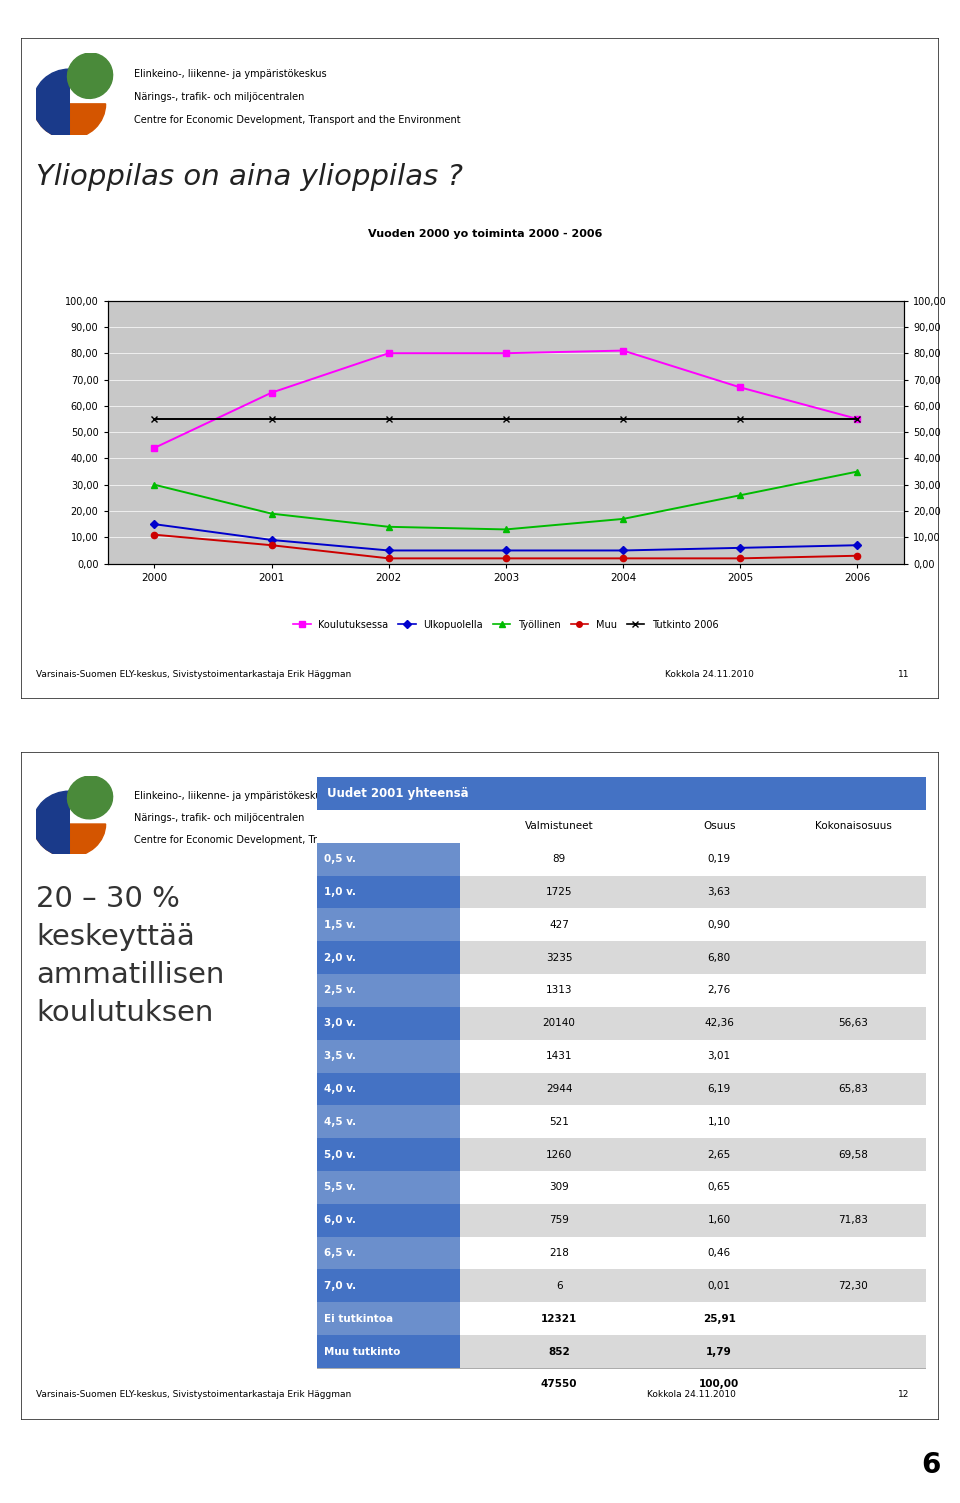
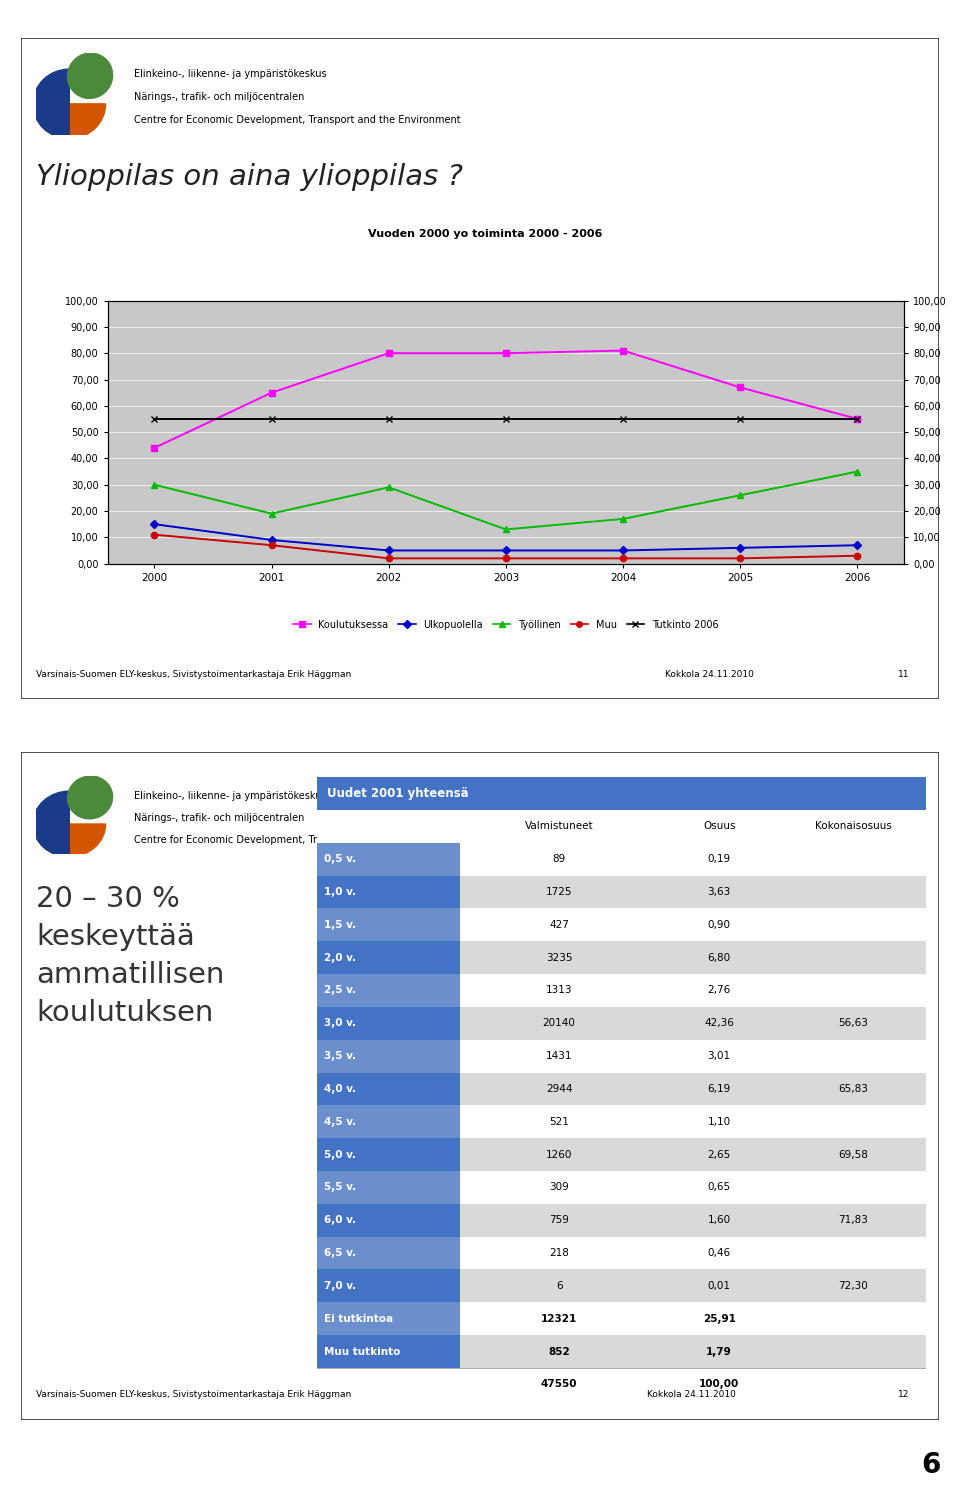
Työllinen/2002: 14 -> 29
